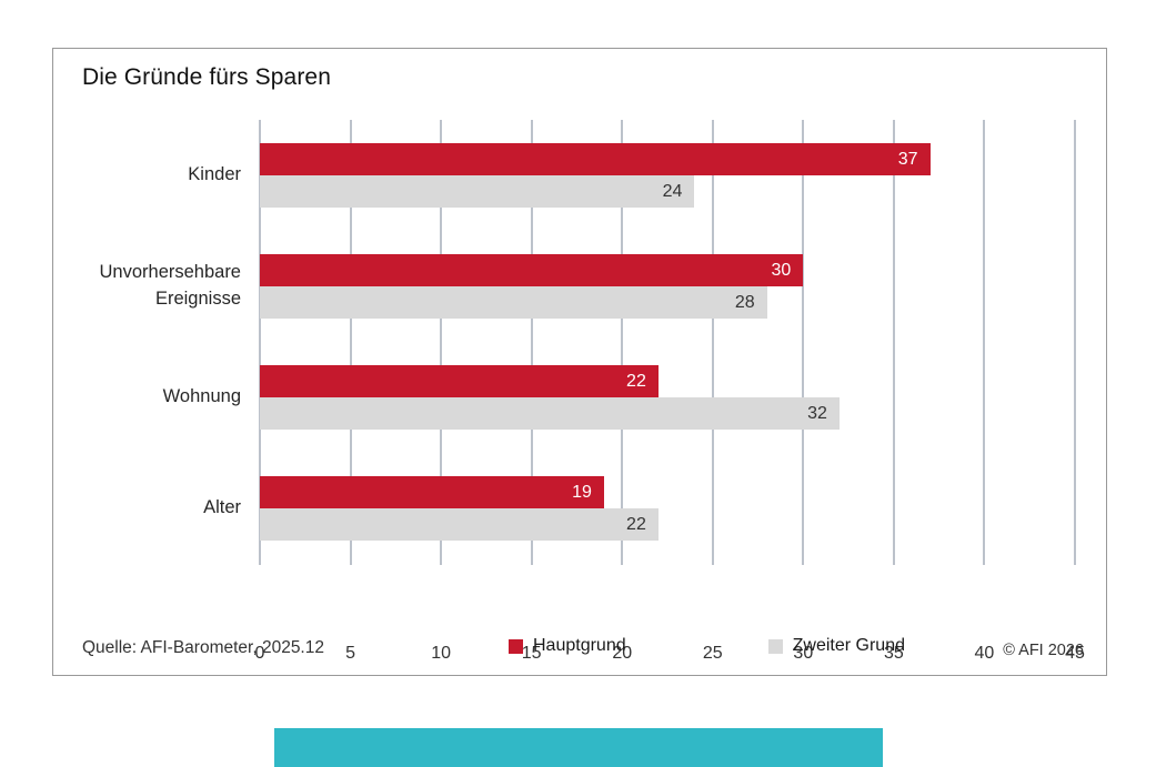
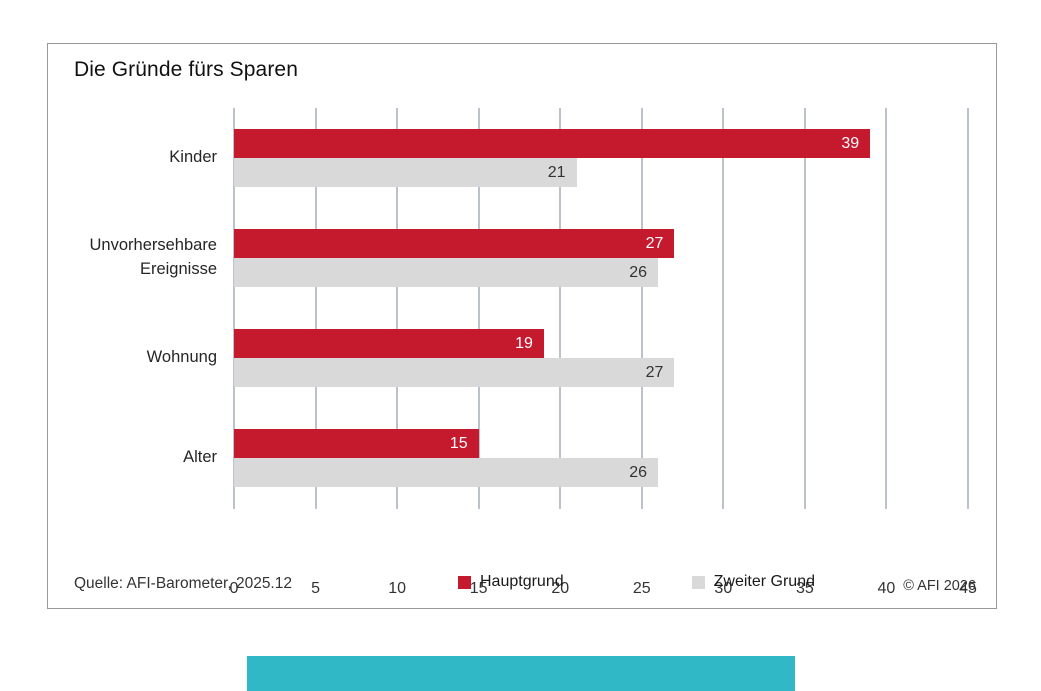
Hauptgrund/Kinder: 37 -> 39
Zweiter Grund/Kinder: 24 -> 21
Hauptgrund/Unvorhersehbare Ereignisse: 30 -> 27
Zweiter Grund/Unvorhersehbare Ereignisse: 28 -> 26
Hauptgrund/Wohnung: 22 -> 19
Zweiter Grund/Wohnung: 32 -> 27
Hauptgrund/Alter: 19 -> 15
Zweiter Grund/Alter: 22 -> 26
